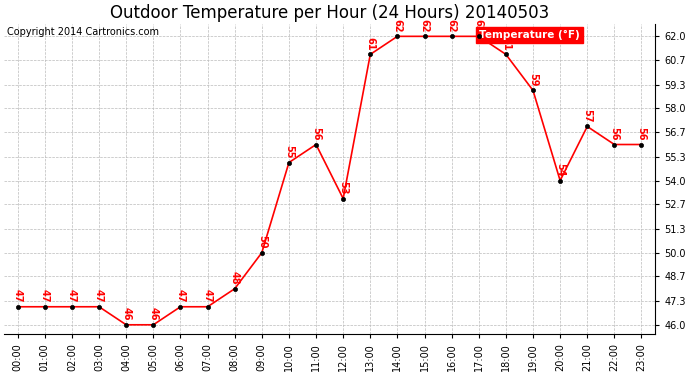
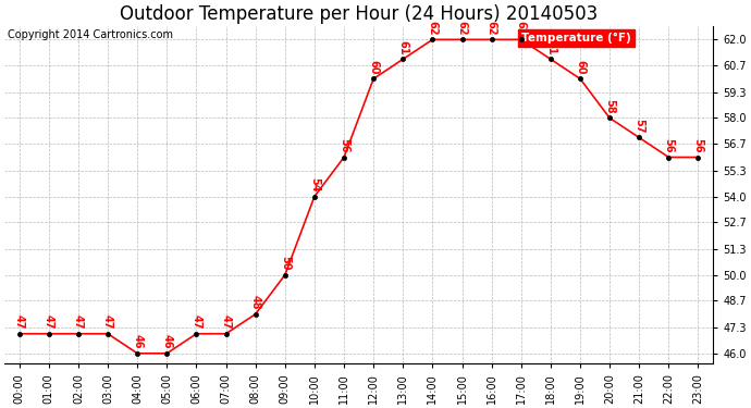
10:00: 55 -> 54
12:00: 53 -> 60
19:00: 59 -> 60
20:00: 54 -> 58
